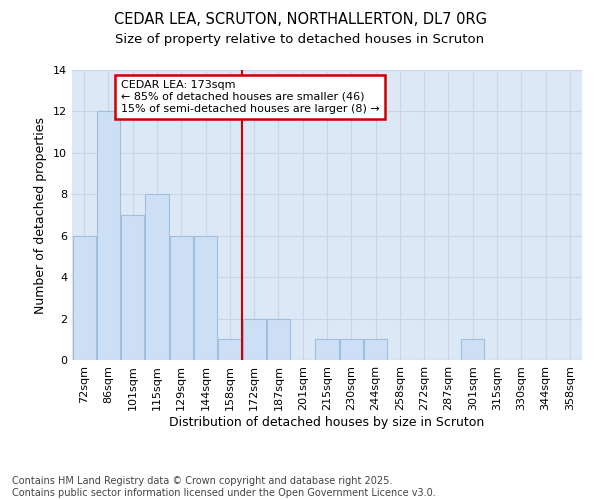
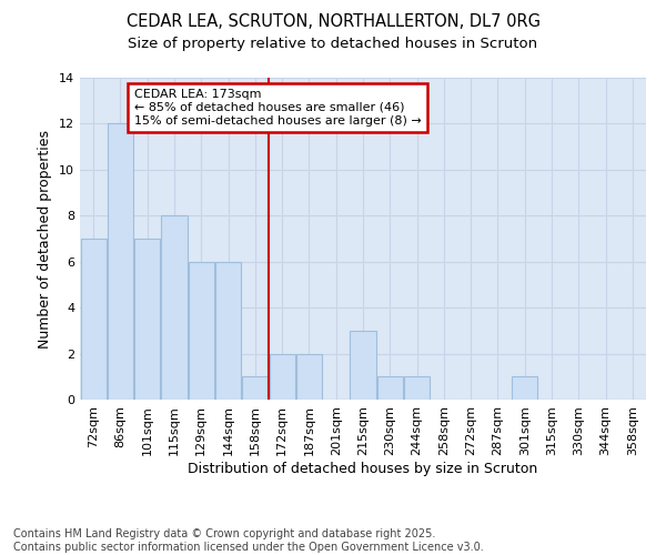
72sqm: 6 -> 7
215sqm: 1 -> 3
